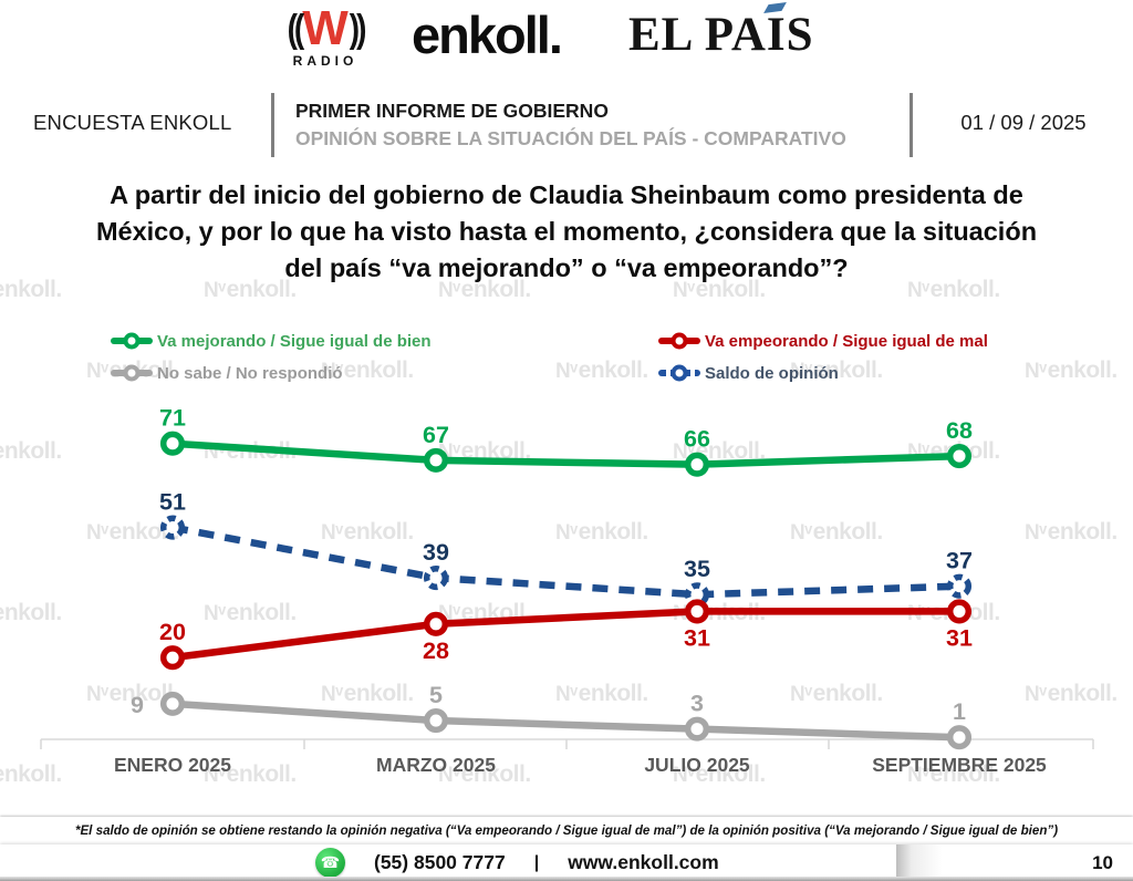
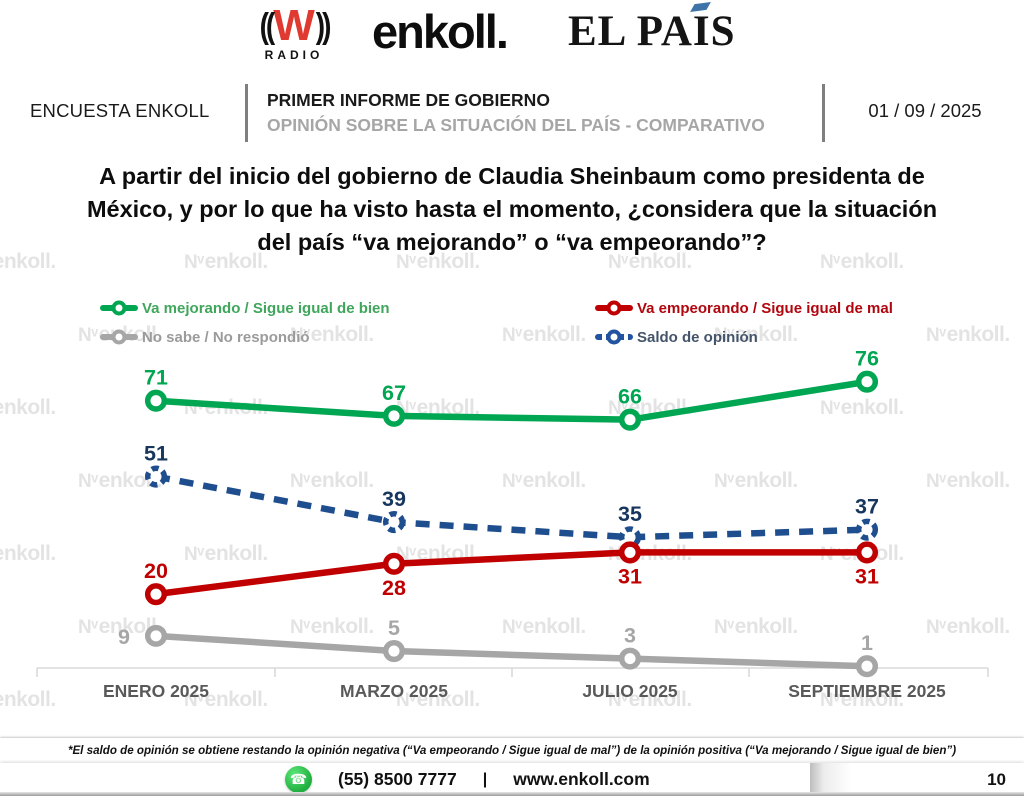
Va mejorando / Sigue igual de bien/SEPTIEMBRE 2025: 68 -> 76
